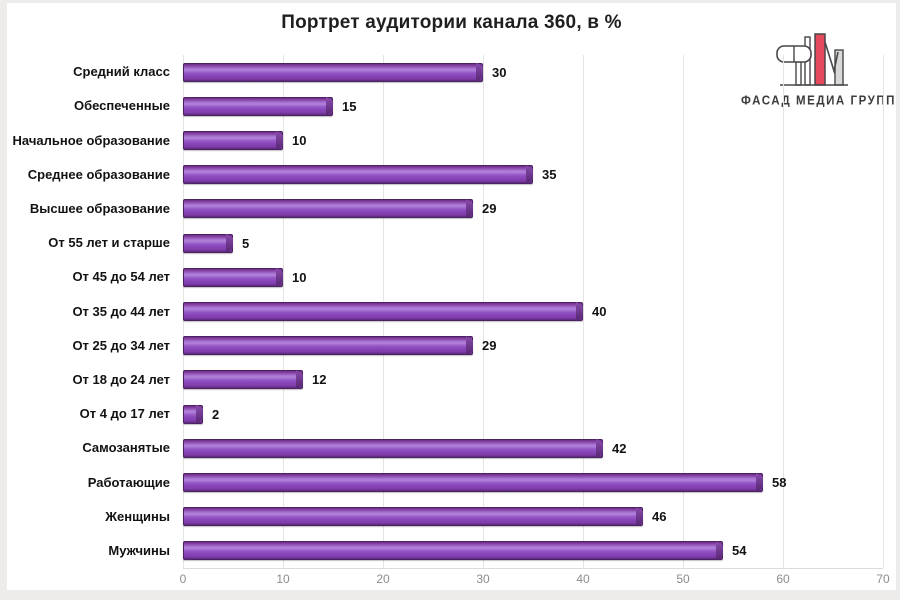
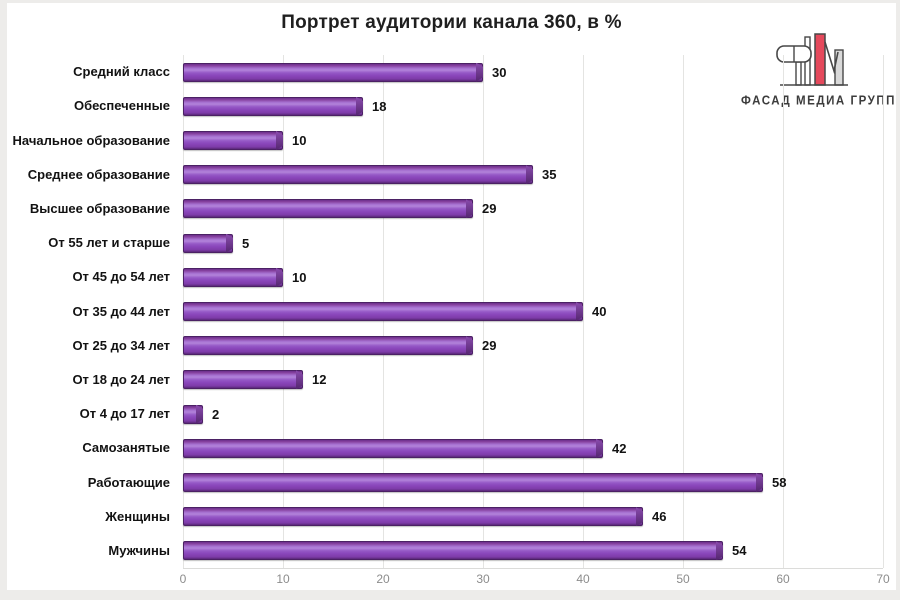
Обеспеченные: 15 -> 18
